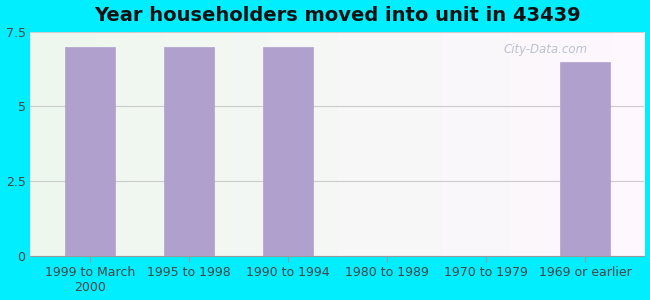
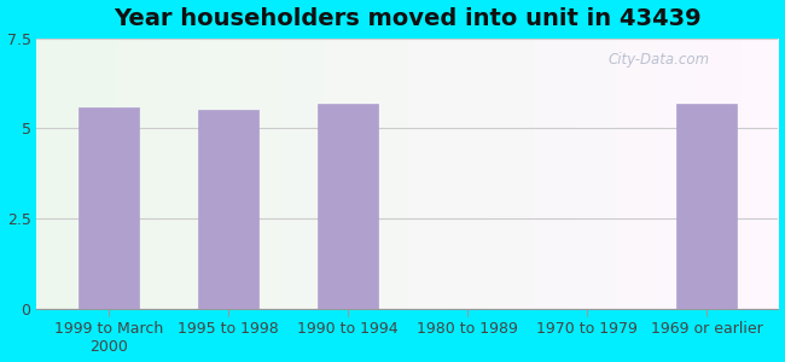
1999 to March 2000: 7.0 -> 5.6
1995 to 1998: 7.0 -> 5.5
1990 to 1994: 7.0 -> 5.7
1969 or earlier: 6.5 -> 5.7
